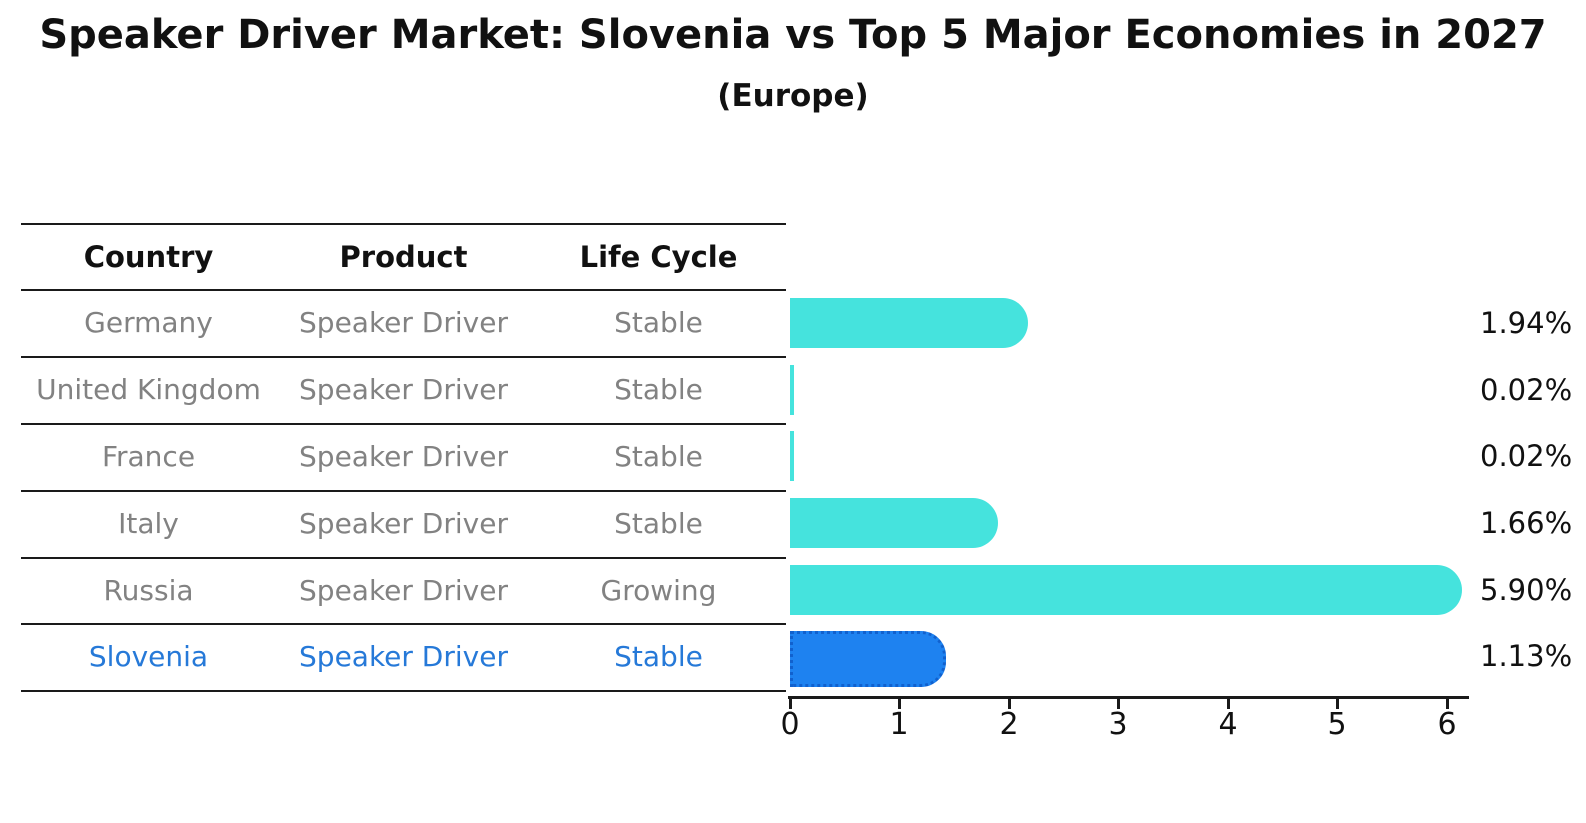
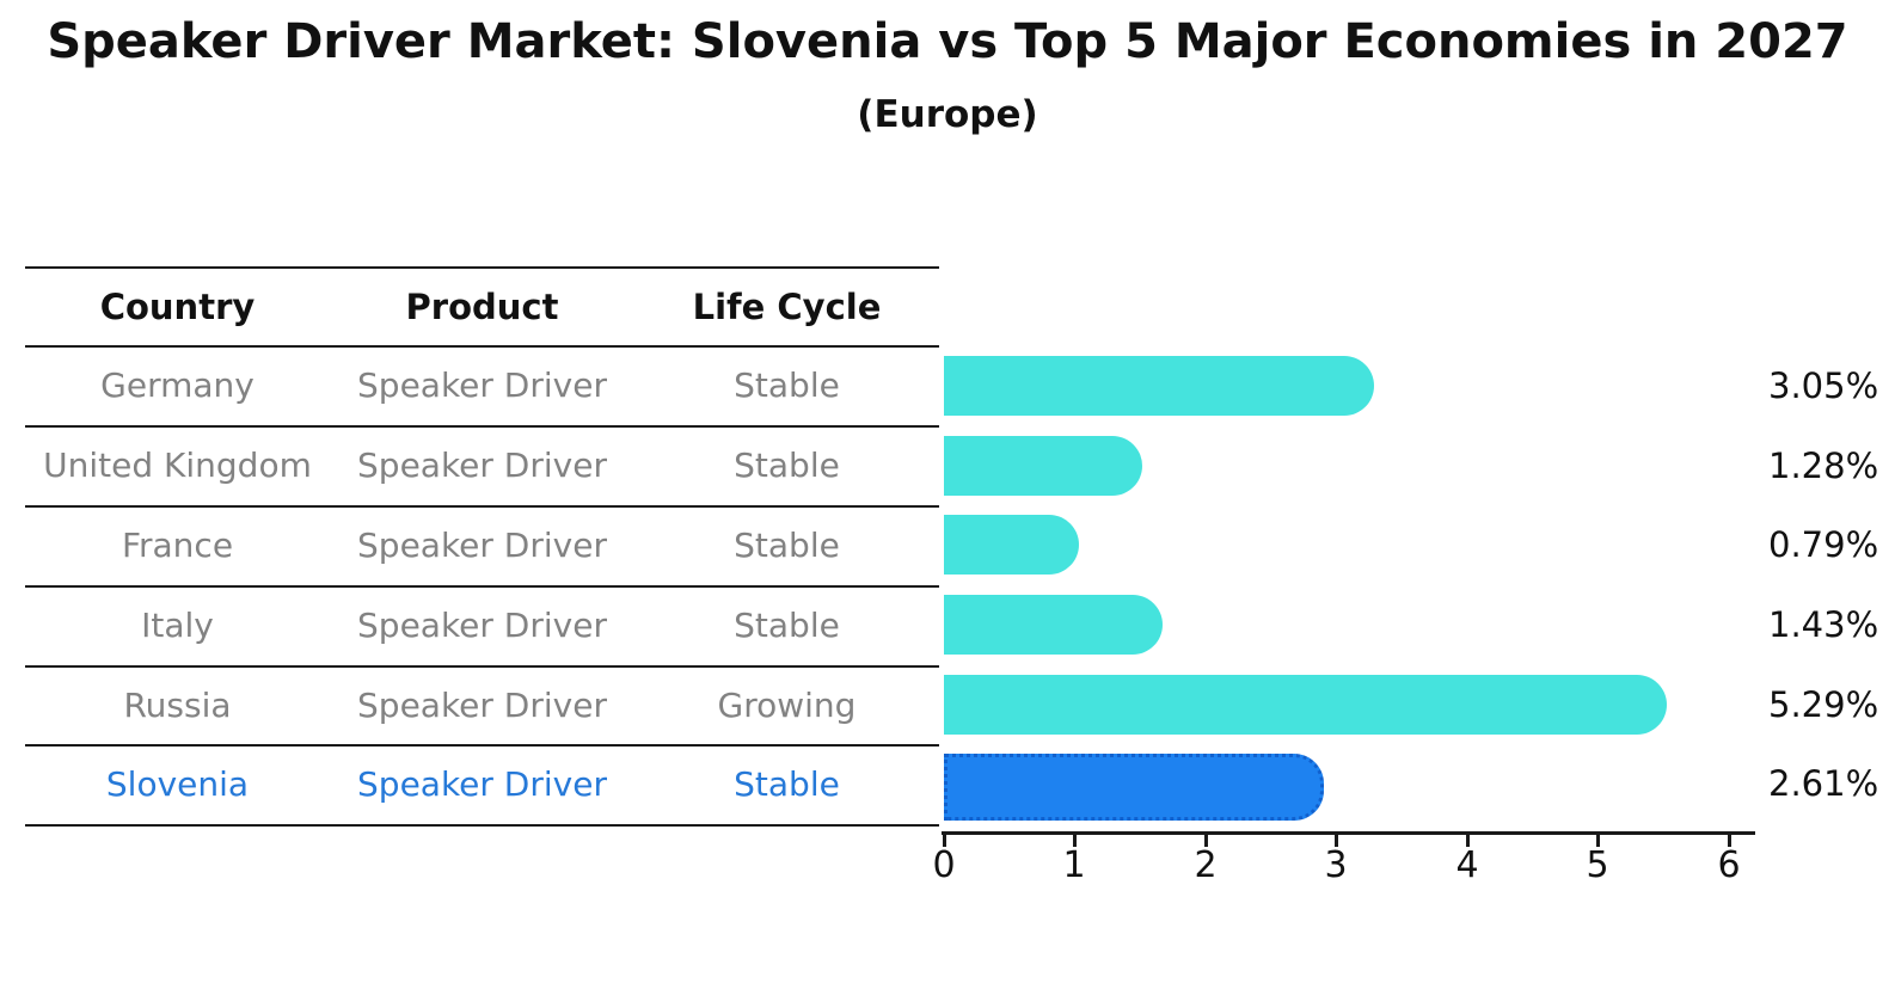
Germany: 1.94% -> 3.05%
United Kingdom: 0.02% -> 1.28%
France: 0.02% -> 0.79%
Italy: 1.66% -> 1.43%
Russia: 5.90% -> 5.29%
Slovenia: 1.13% -> 2.61%
